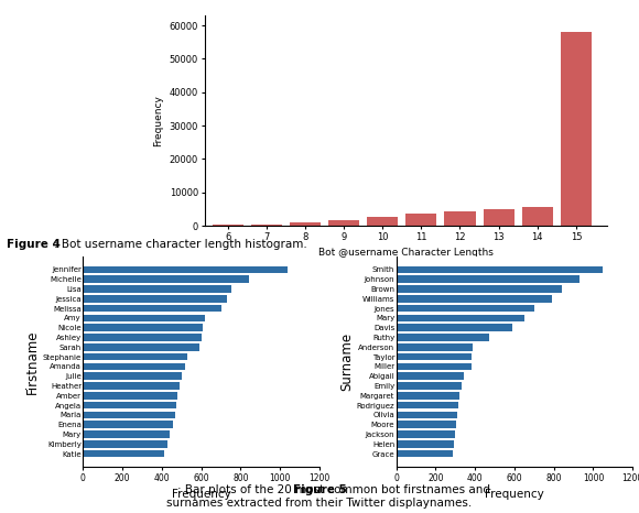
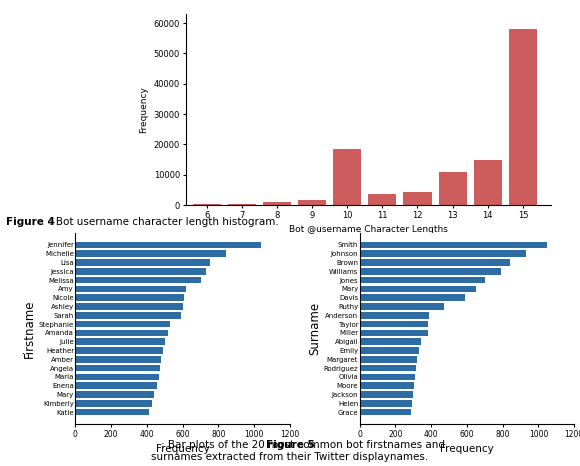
10: 2500 -> 18500
13: 5000 -> 11000
14: 5500 -> 15000
